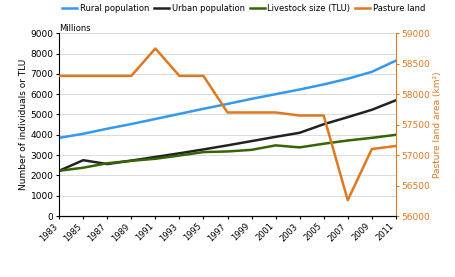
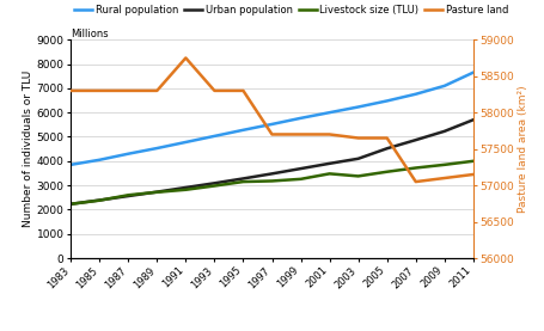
Urban population/1985: 2750 -> 2390
Pasture land/2007: 56260 -> 57050
